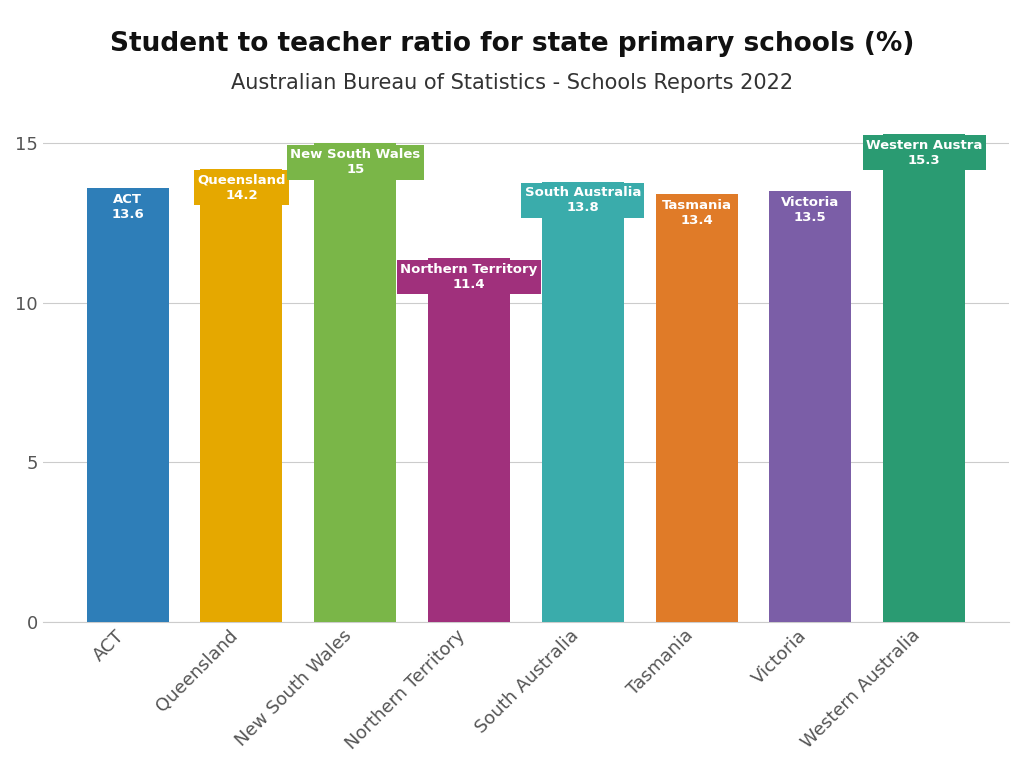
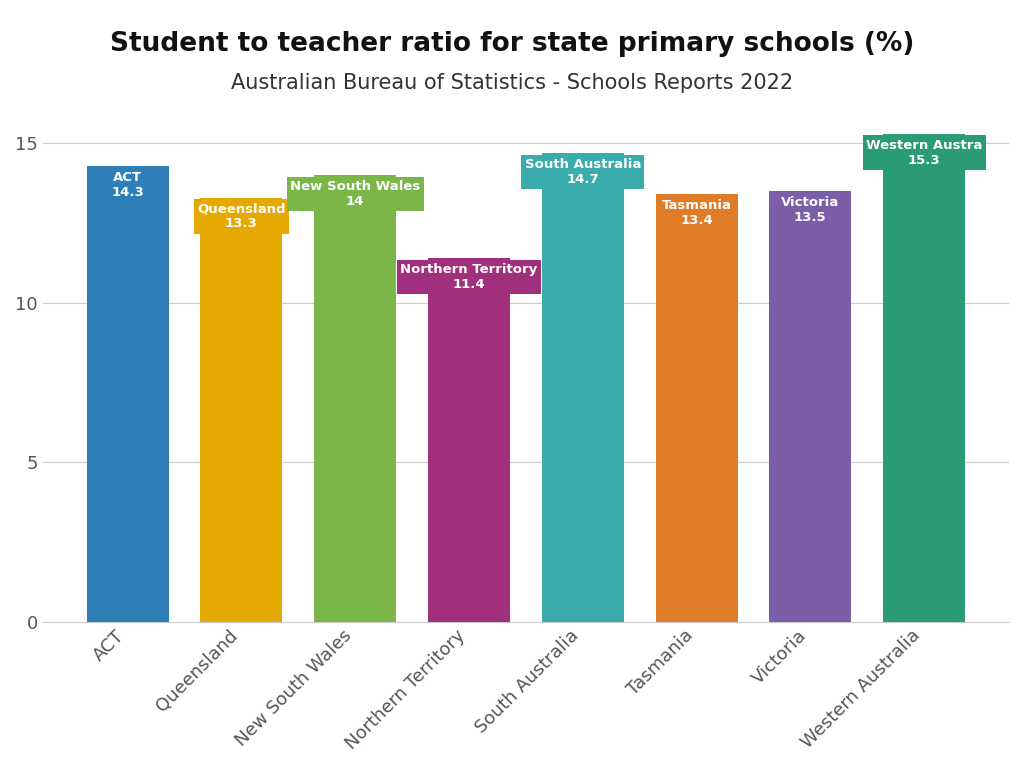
ACT: 13.6 -> 14.3
Queensland: 14.2 -> 13.3
New South Wales: 15 -> 14
South Australia: 13.8 -> 14.7
